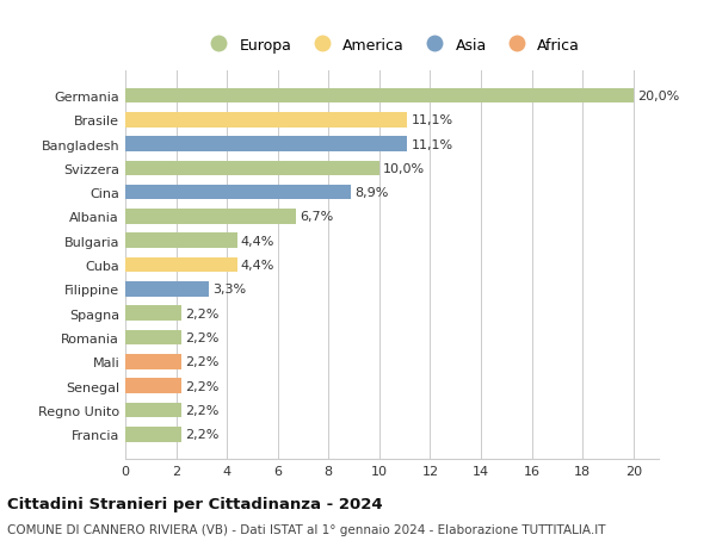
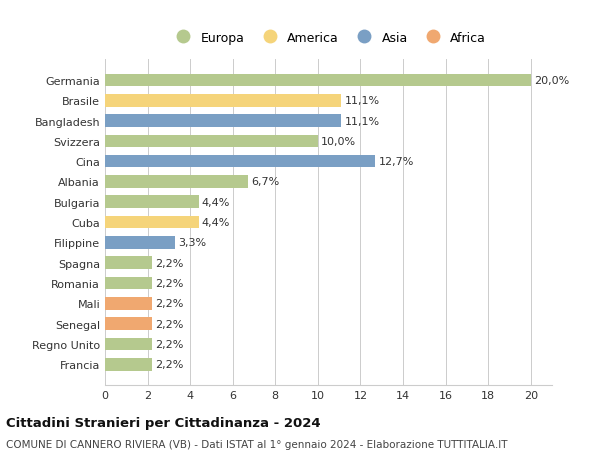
Cina: 8,9% -> 12,7%
